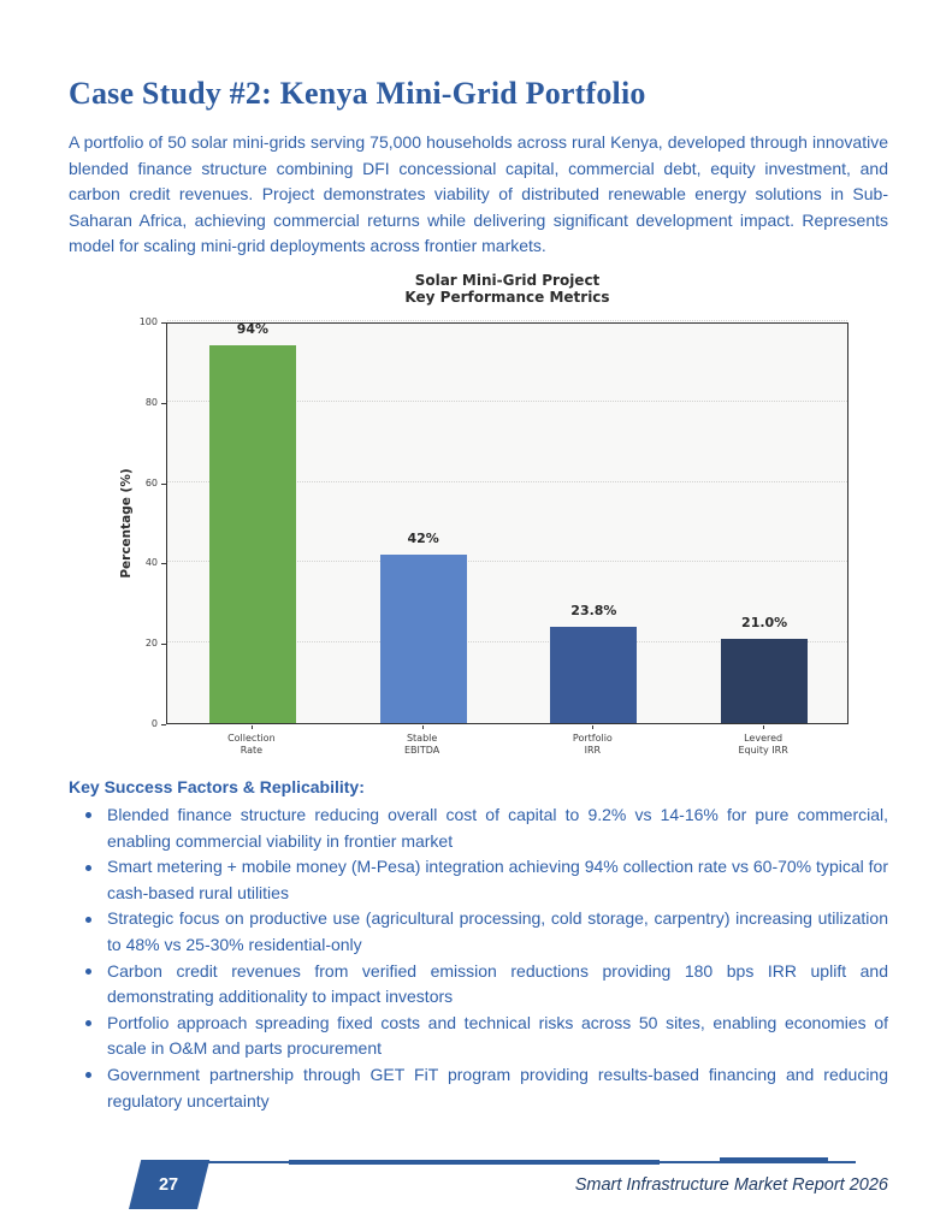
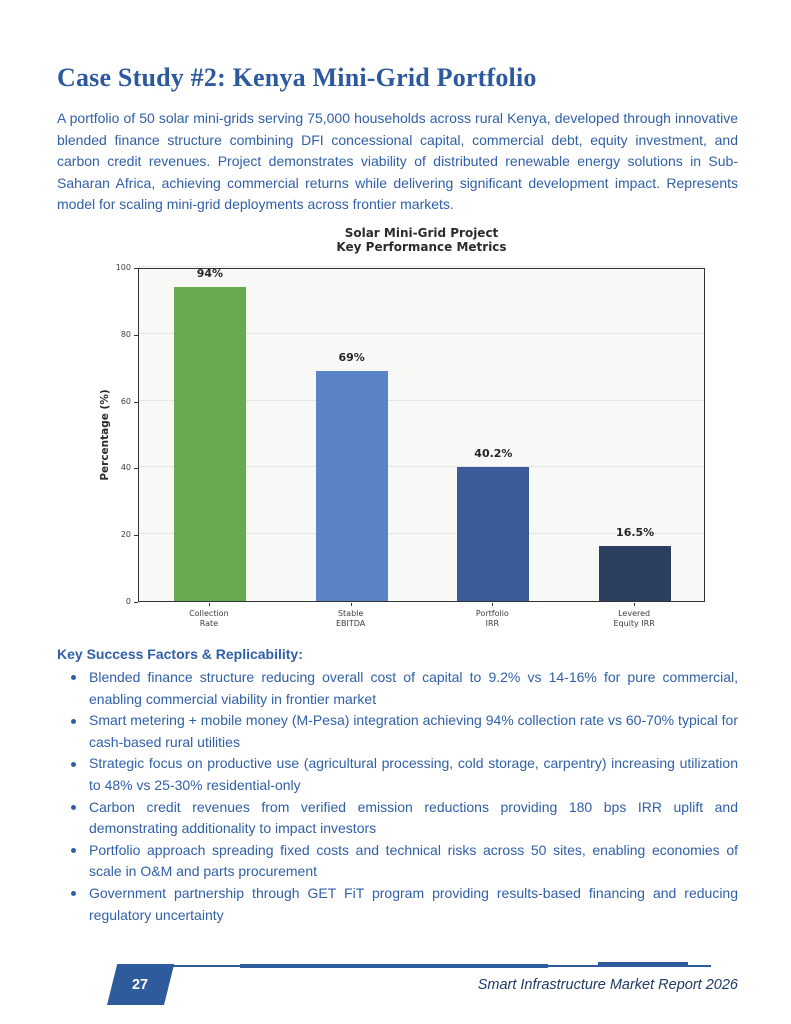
Stable EBITDA: 42% -> 69%
Portfolio IRR: 23.8% -> 40.2%
Levered Equity IRR: 21.0% -> 16.5%
